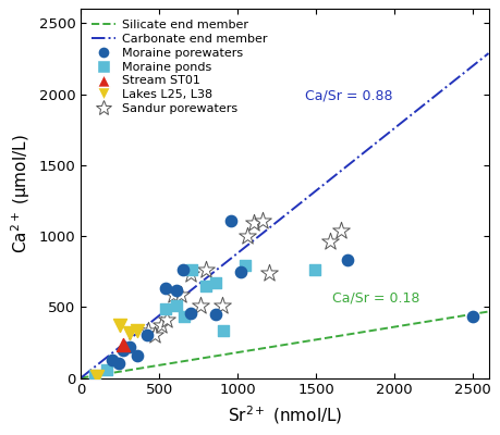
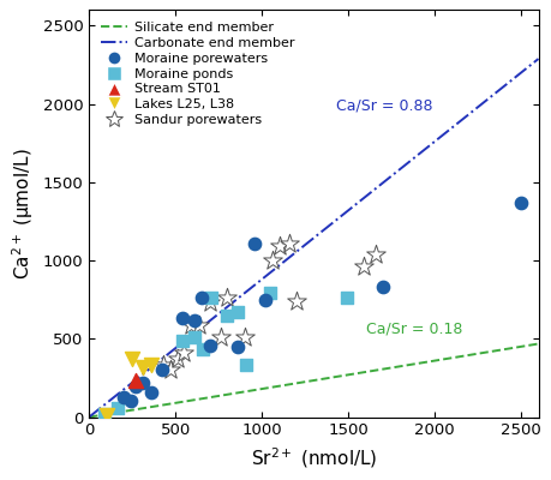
Moraine porewaters/2500: 430 -> 1370
